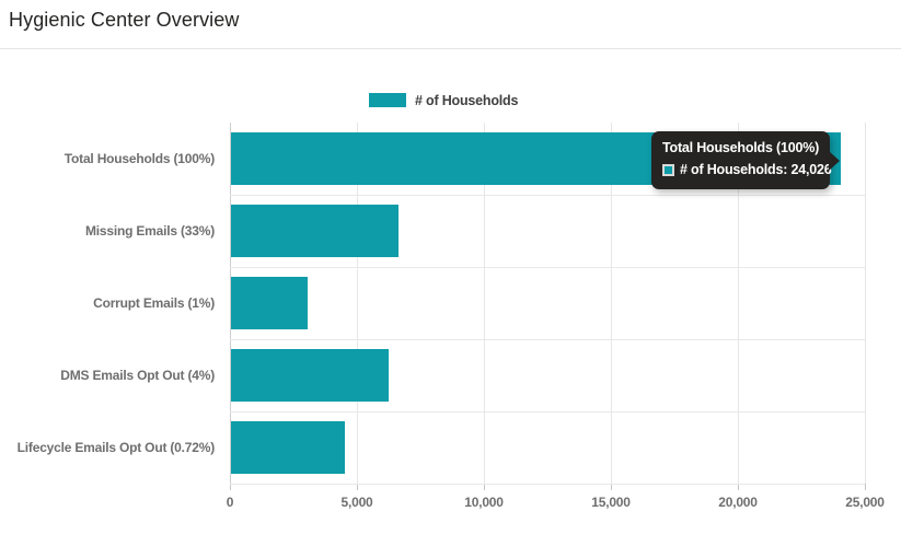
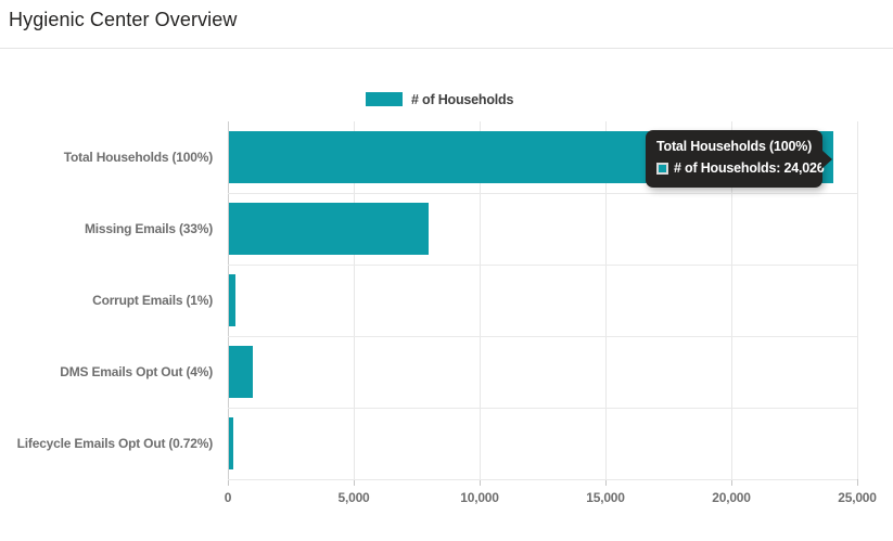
Missing Emails (33%): 6600 -> 7900
Corrupt Emails (1%): 3000 -> 200
DMS Emails Opt Out (4%): 6200 -> 1000
Lifecycle Emails Opt Out (0.72%): 4500 -> 200
